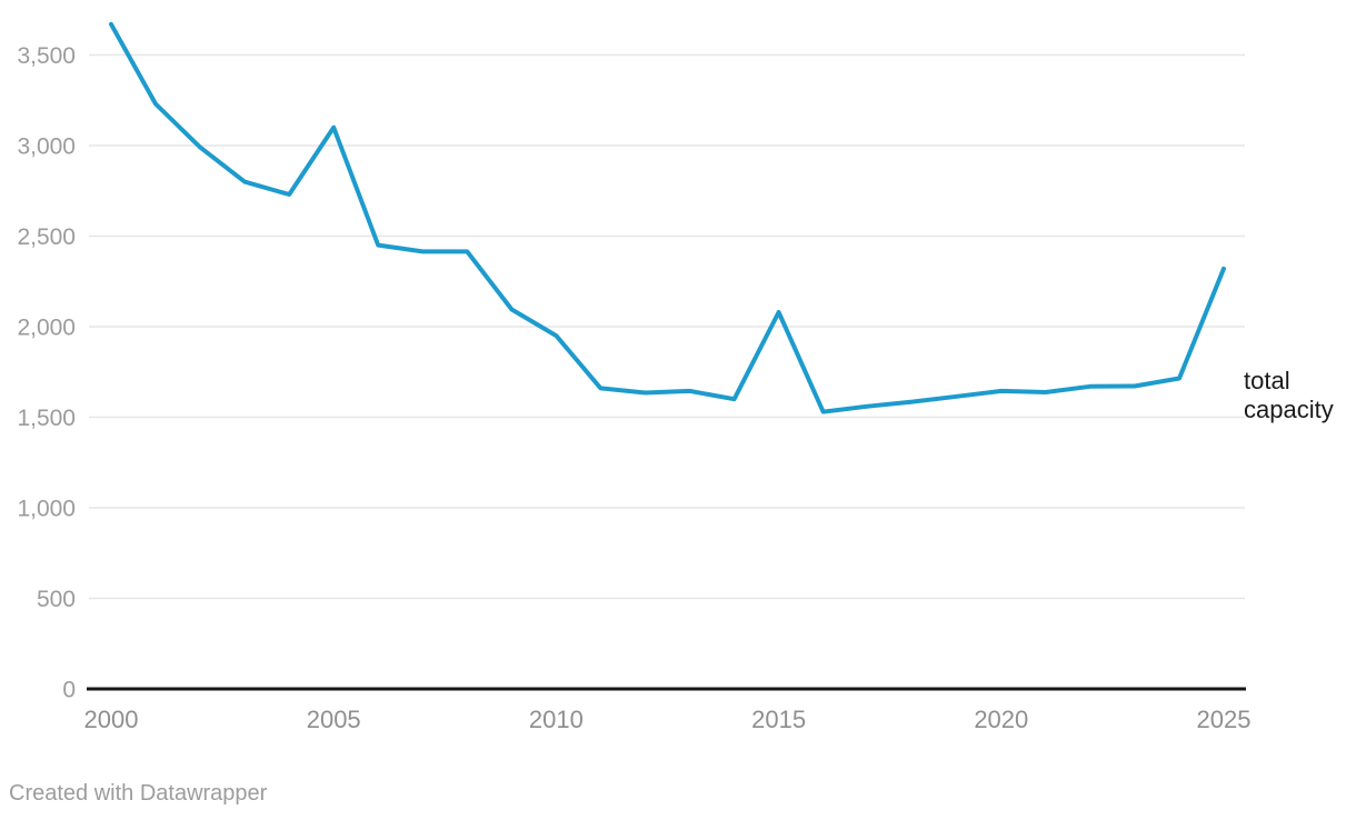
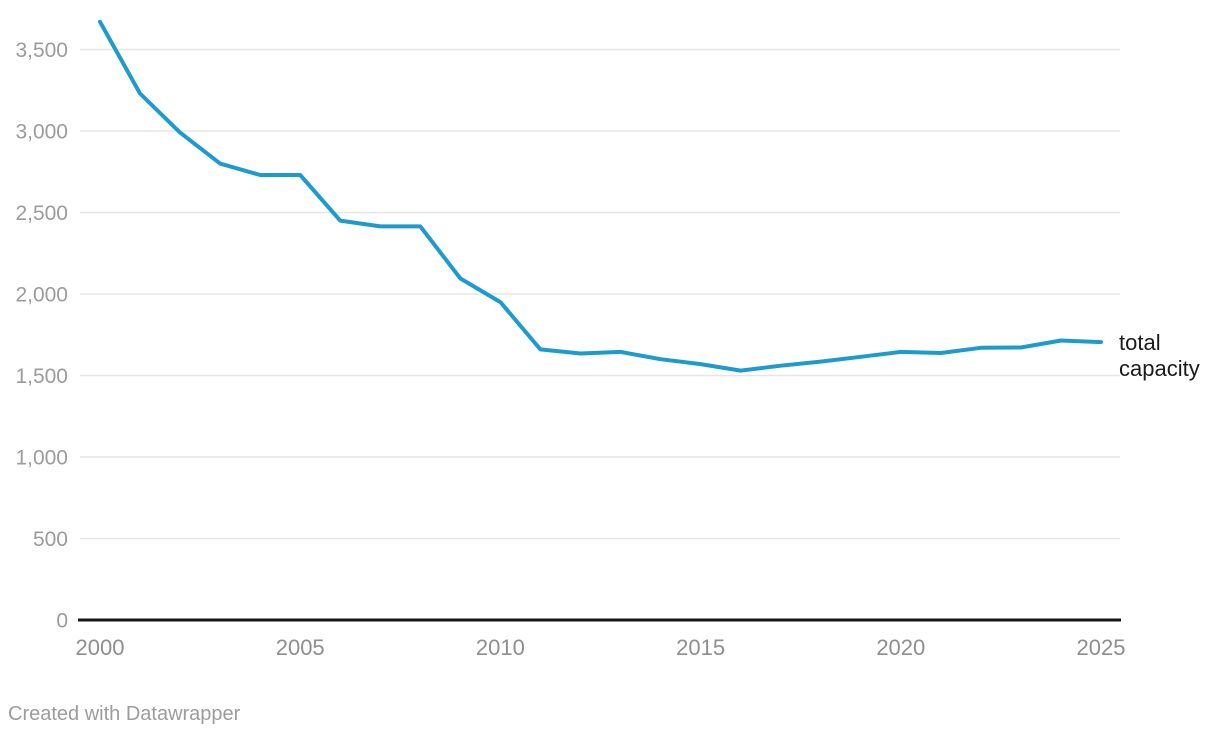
2005: 3100 -> 2730
2015: 2080 -> 1570
2025: 2320 -> 1700
